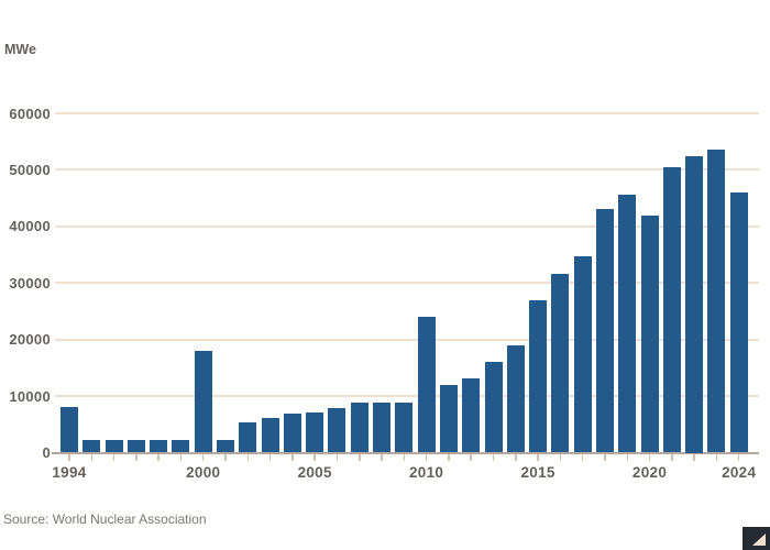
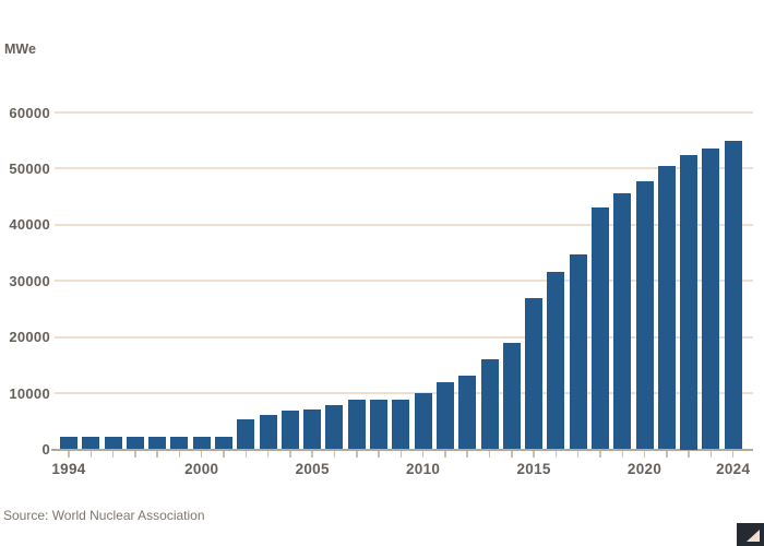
1994: 8000 -> 2000
2000: 18000 -> 2000
2010: 24000 -> 10000
2020: 42000 -> 48000
2024: 46000 -> 55000
